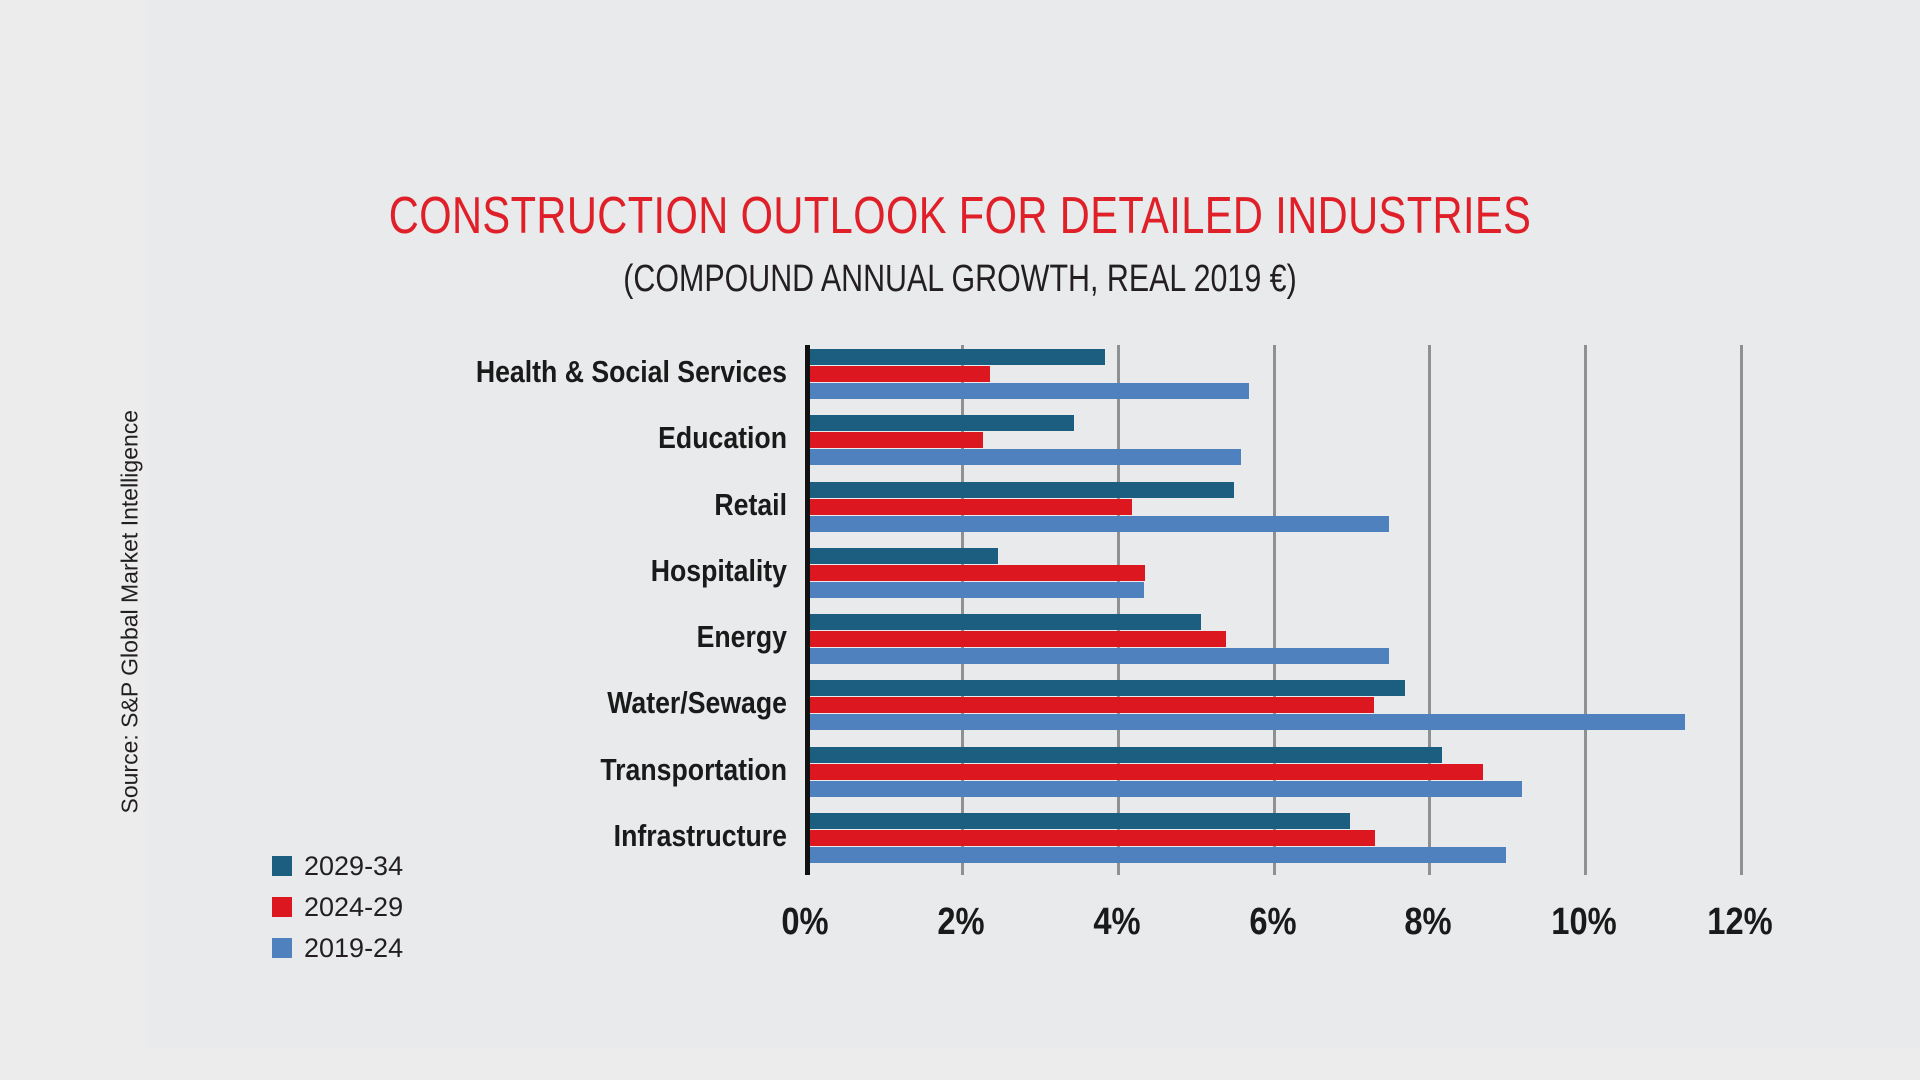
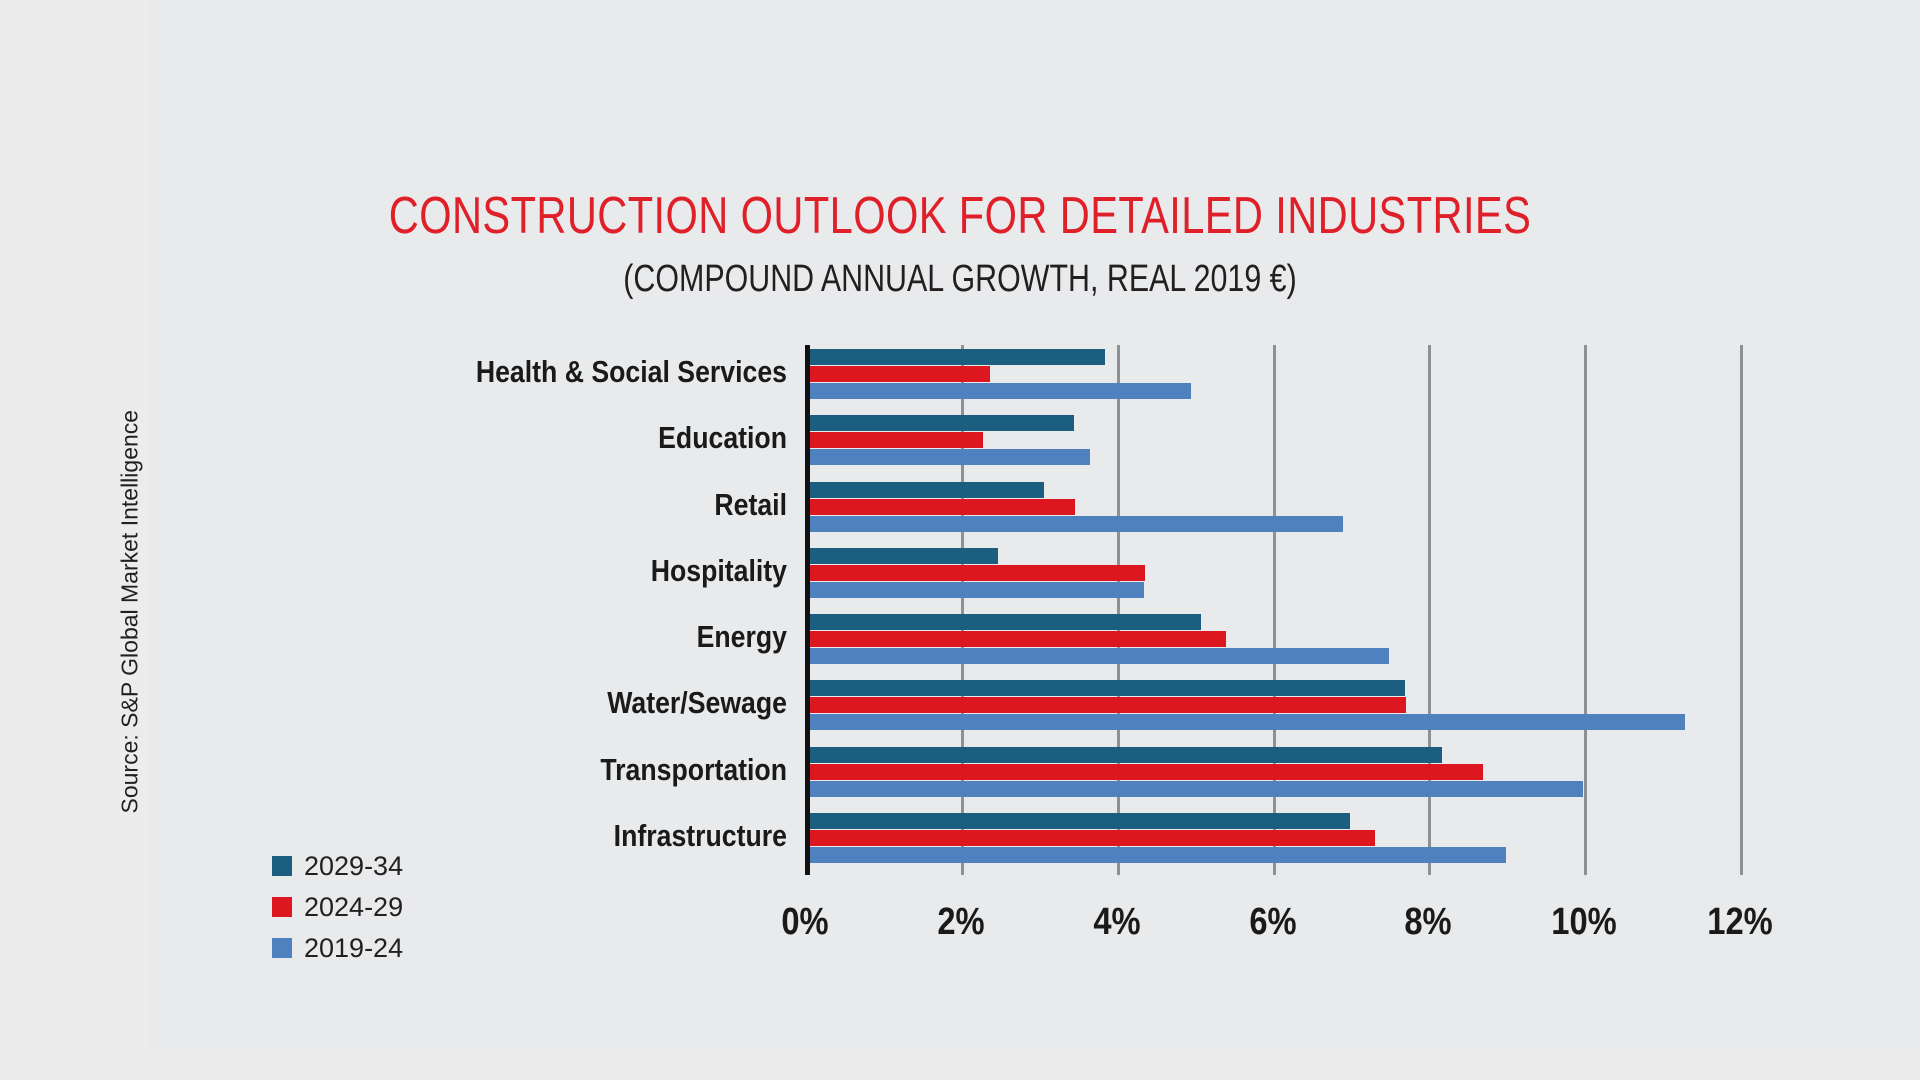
2019-24/Health & Social Services: 5.7% -> 5.0%
2019-24/Education: 5.6% -> 3.7%
2029-34/Retail: 5.5% -> 3.1%
2024-29/Retail: 4.2% -> 3.5%
2019-24/Retail: 7.5% -> 6.9%
2024-29/Water/Sewage: 7.3% -> 7.7%
2019-24/Transportation: 9.2% -> 10.0%
